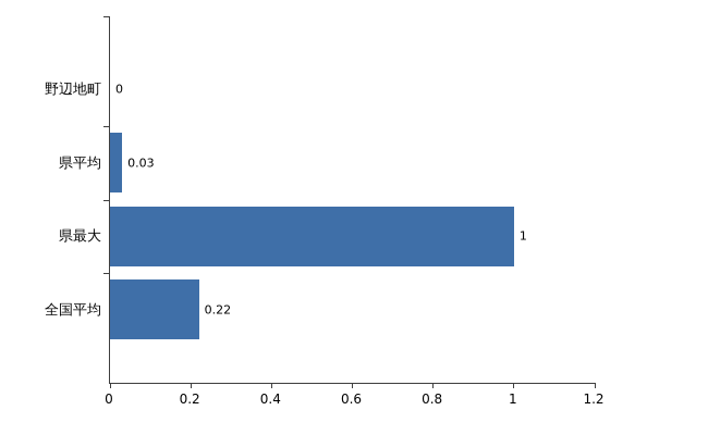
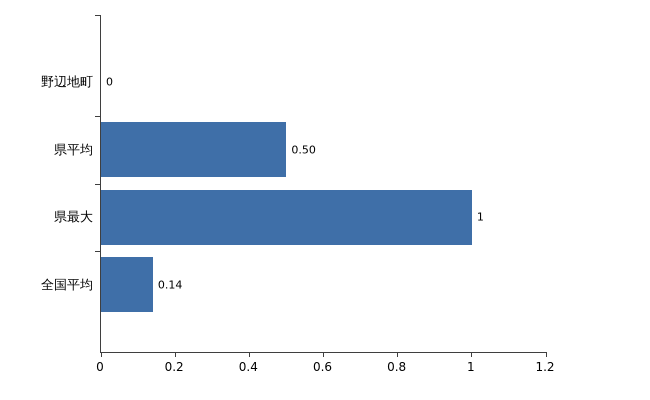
県平均: 0.03 -> 0.50
全国平均: 0.22 -> 0.14
